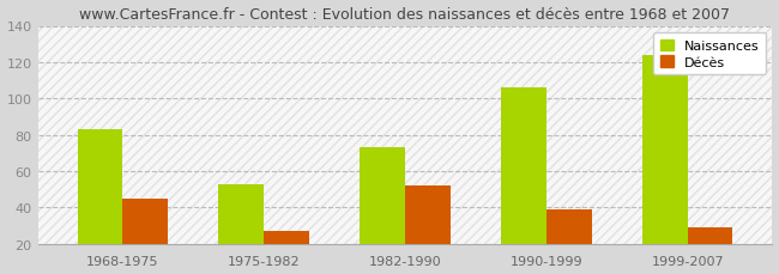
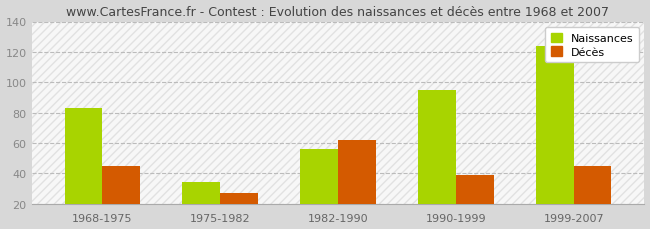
Naissances/1975-1982: 53 -> 34
Naissances/1982-1990: 73 -> 56
Décès/1982-1990: 52 -> 62
Naissances/1990-1999: 106 -> 95
Décès/1999-2007: 29 -> 45
